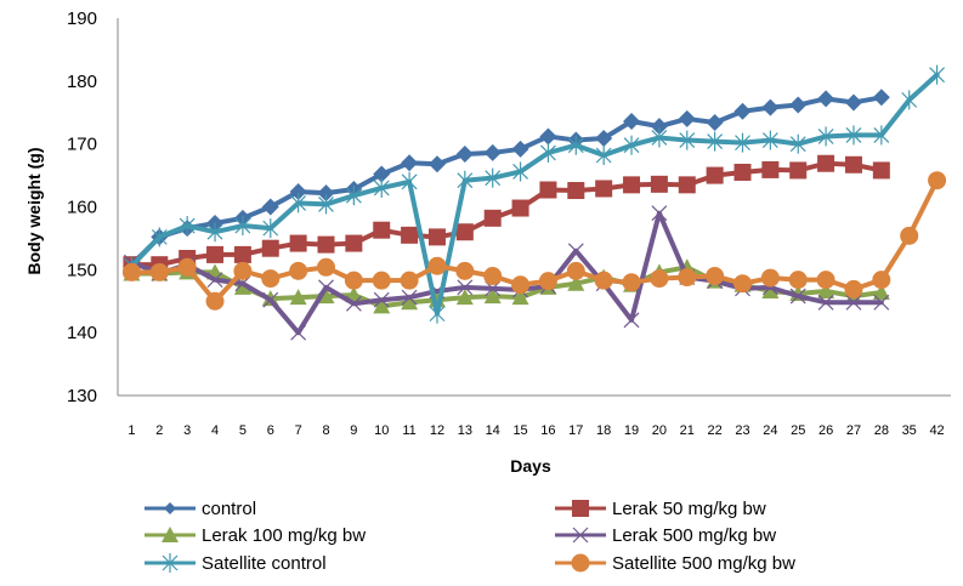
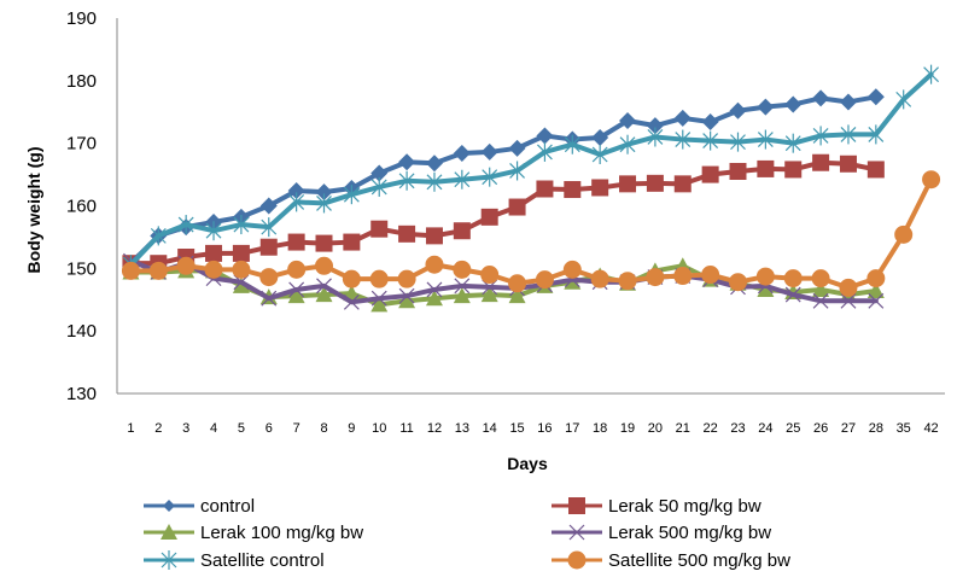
Satellite 500 mg/kg bw/4: 145 -> 150
Lerak 500 mg/kg bw/7: 140 -> 147
Satellite control/12: 143 -> 164
Lerak 500 mg/kg bw/17: 153 -> 148
Lerak 500 mg/kg bw/19: 142 -> 148
Lerak 500 mg/kg bw/20: 159 -> 149
